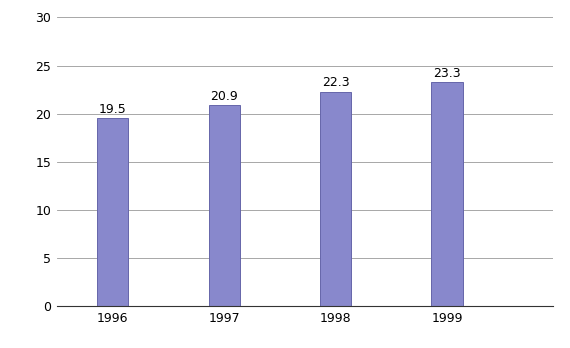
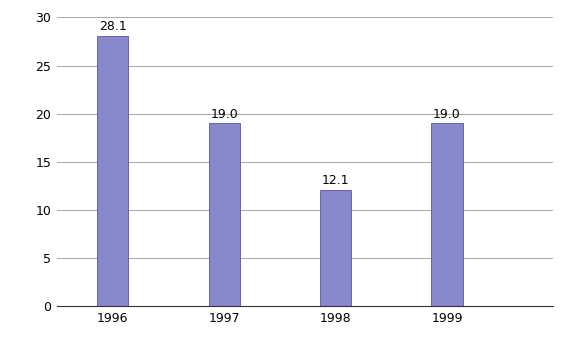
1996: 19.5 -> 28.1
1997: 20.9 -> 19.0
1998: 22.3 -> 12.1
1999: 23.3 -> 19.0
